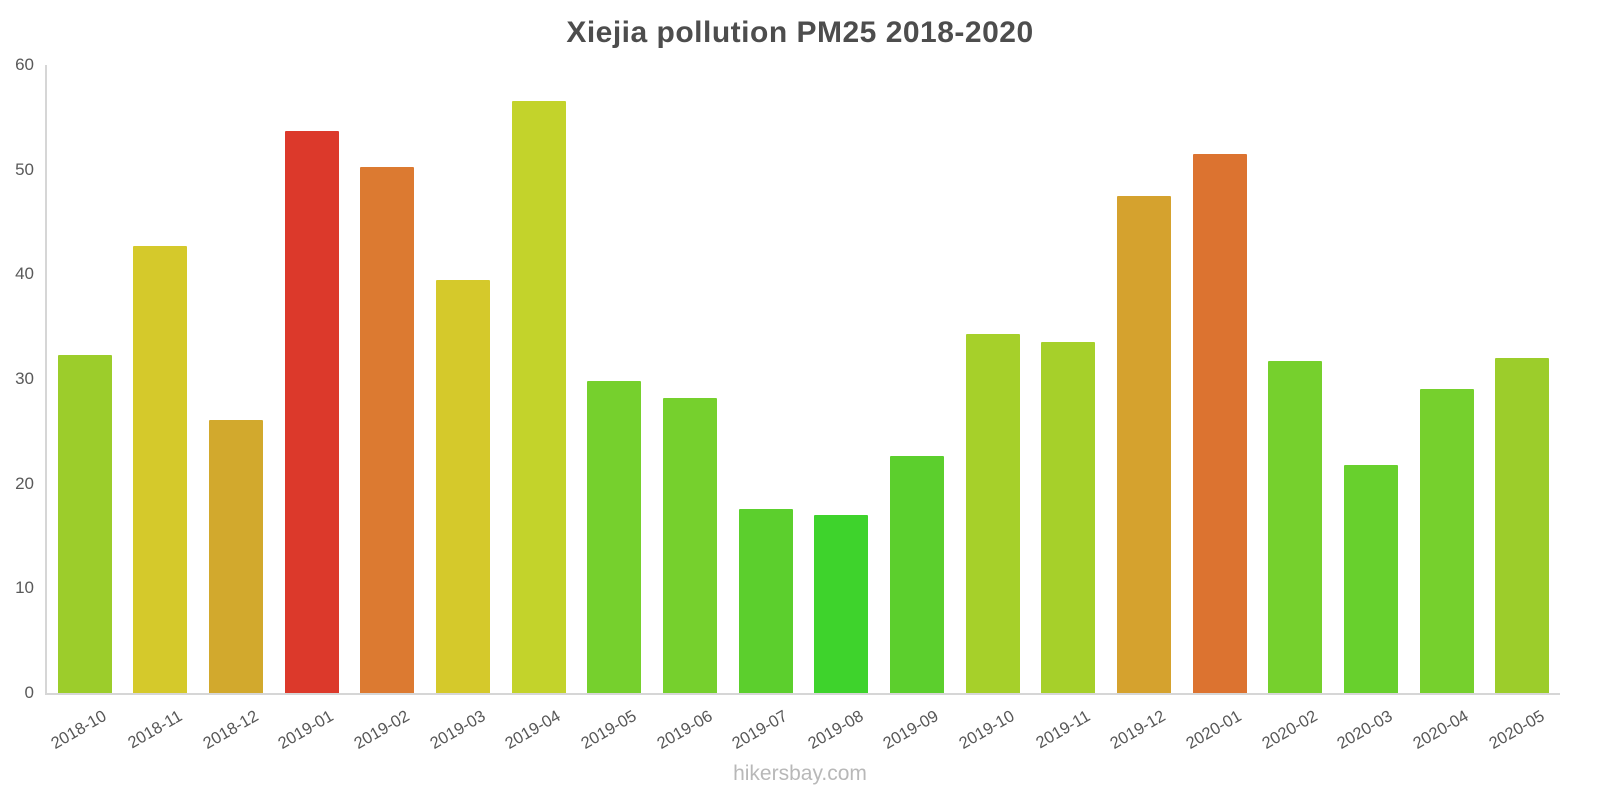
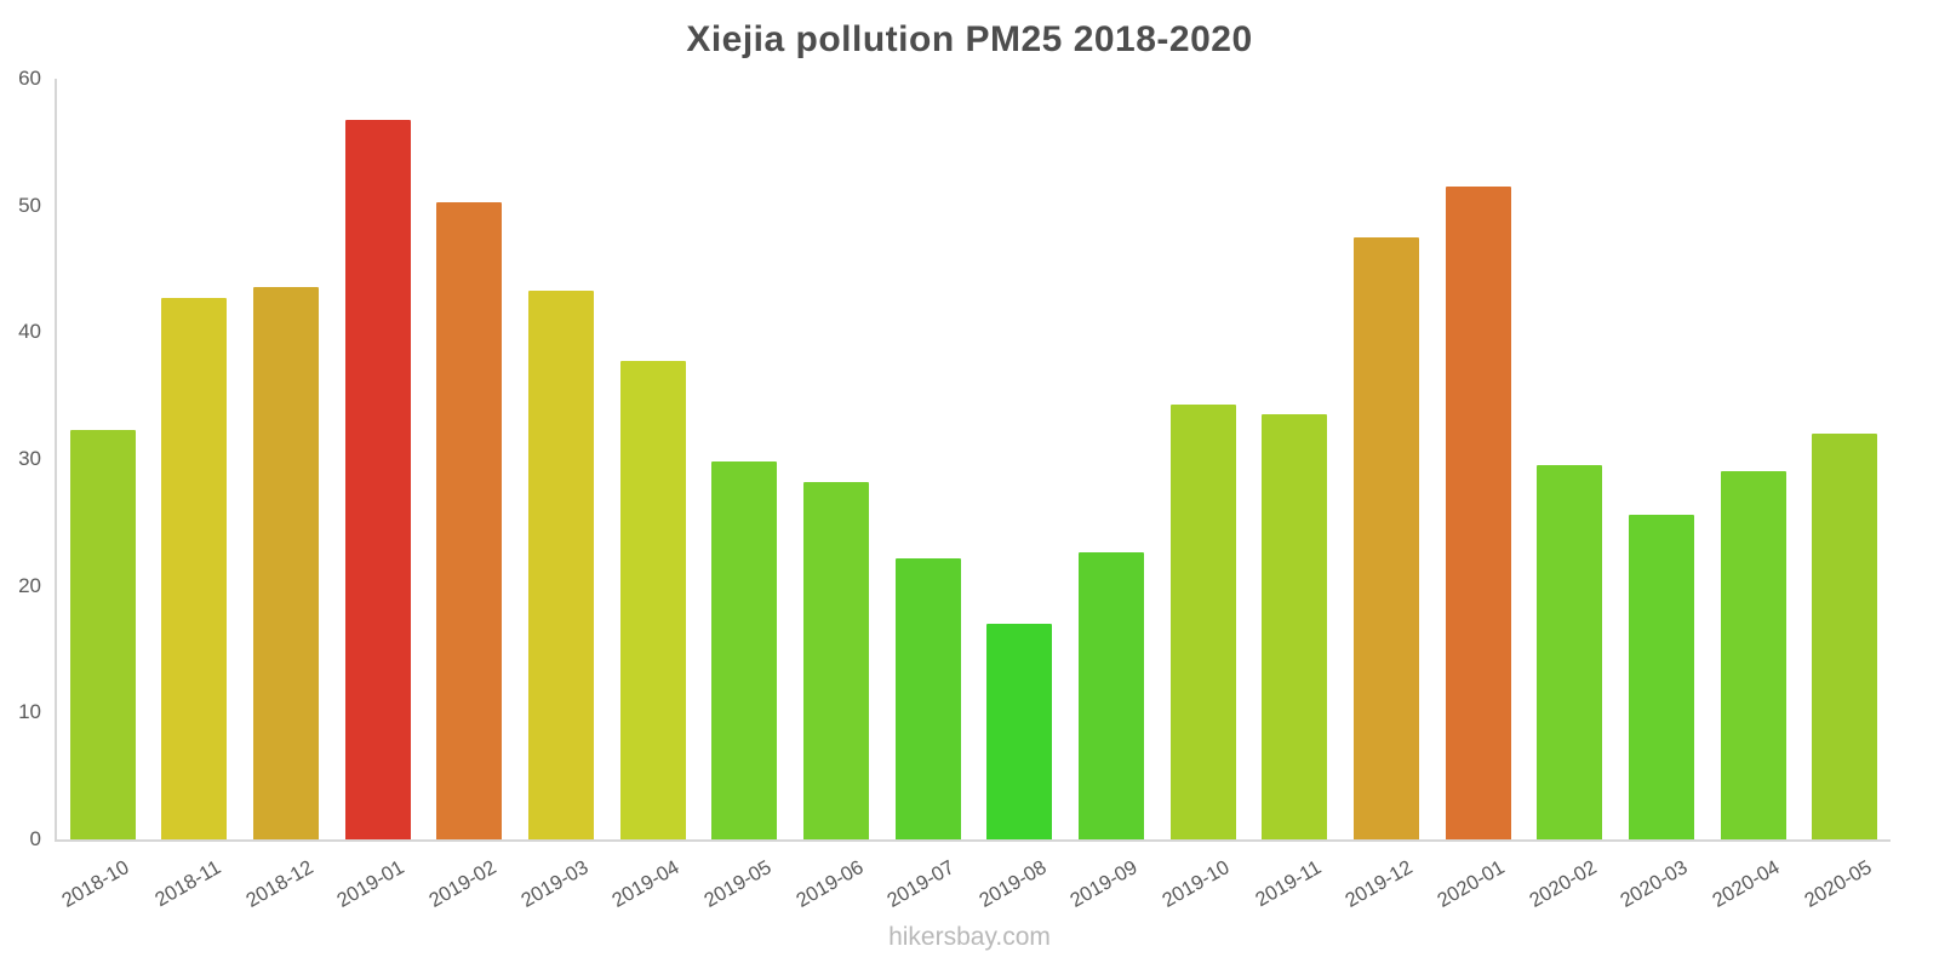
2018-12: 26.1 -> 43.6
2019-01: 53.7 -> 56.8
2019-03: 39.5 -> 43.3
2019-04: 56.6 -> 37.7
2019-07: 17.6 -> 22.2
2020-02: 31.7 -> 29.5
2020-03: 21.8 -> 25.6
